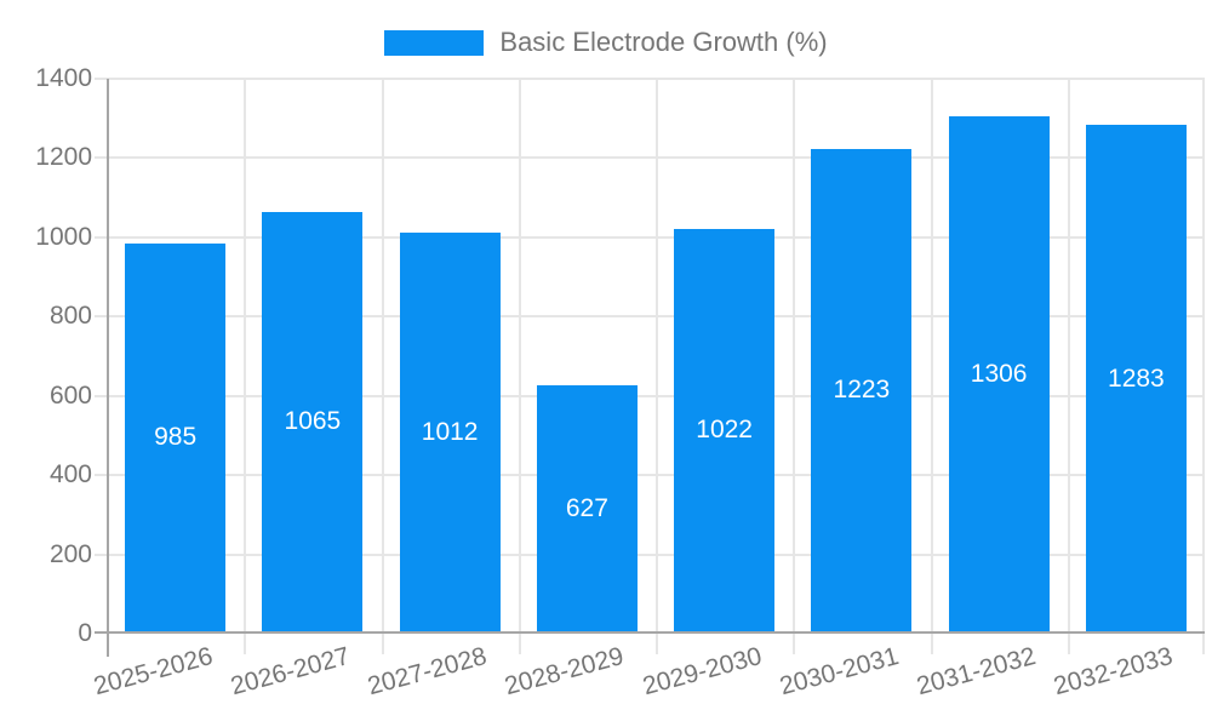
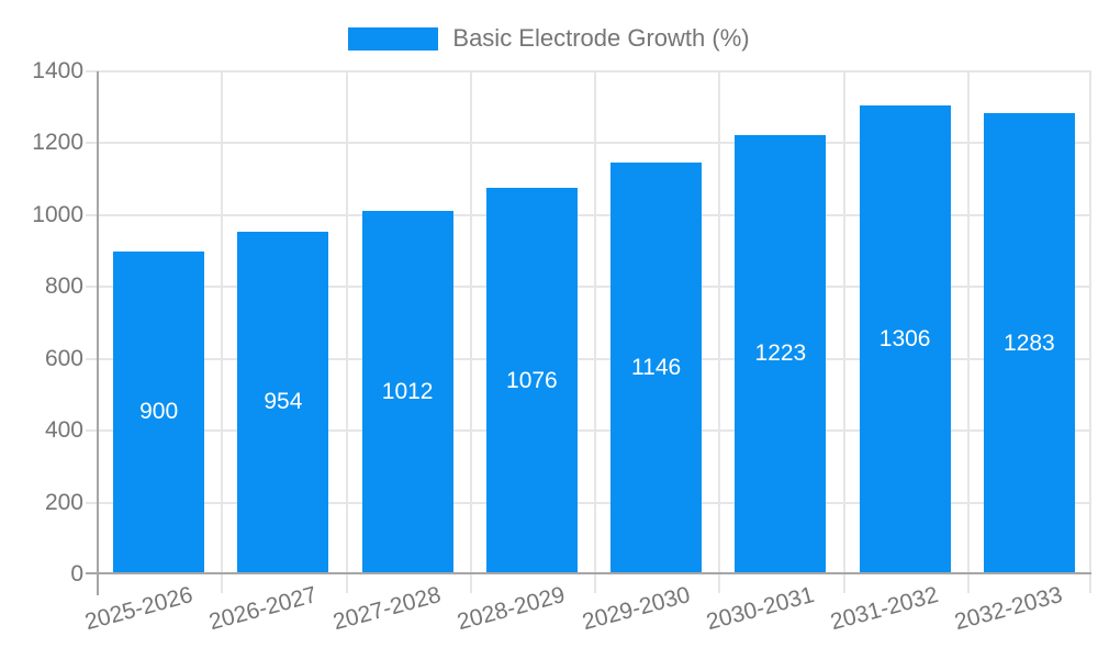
2025-2026: 985 -> 900
2026-2027: 1065 -> 954
2028-2029: 627 -> 1076
2029-2030: 1022 -> 1146
